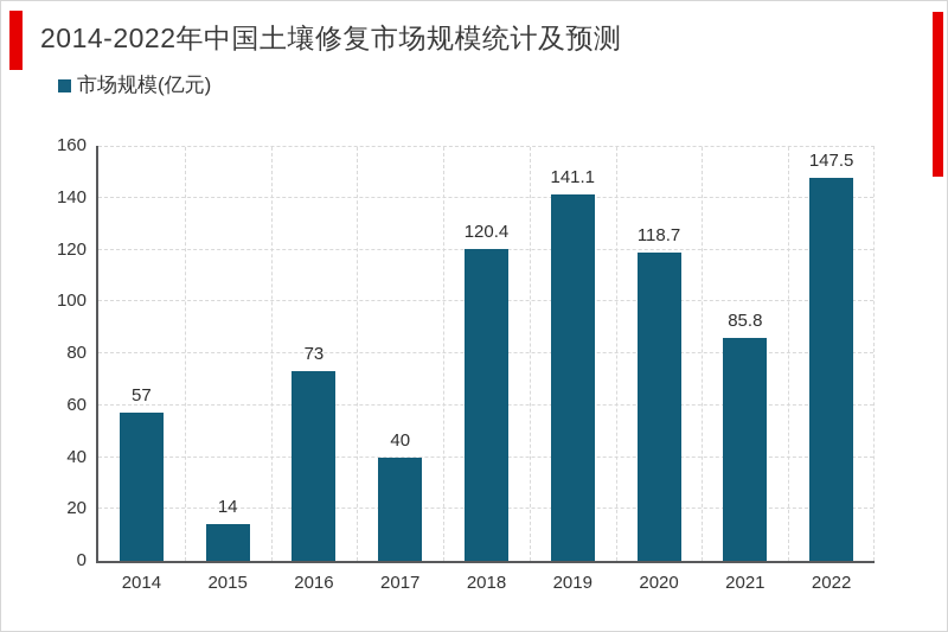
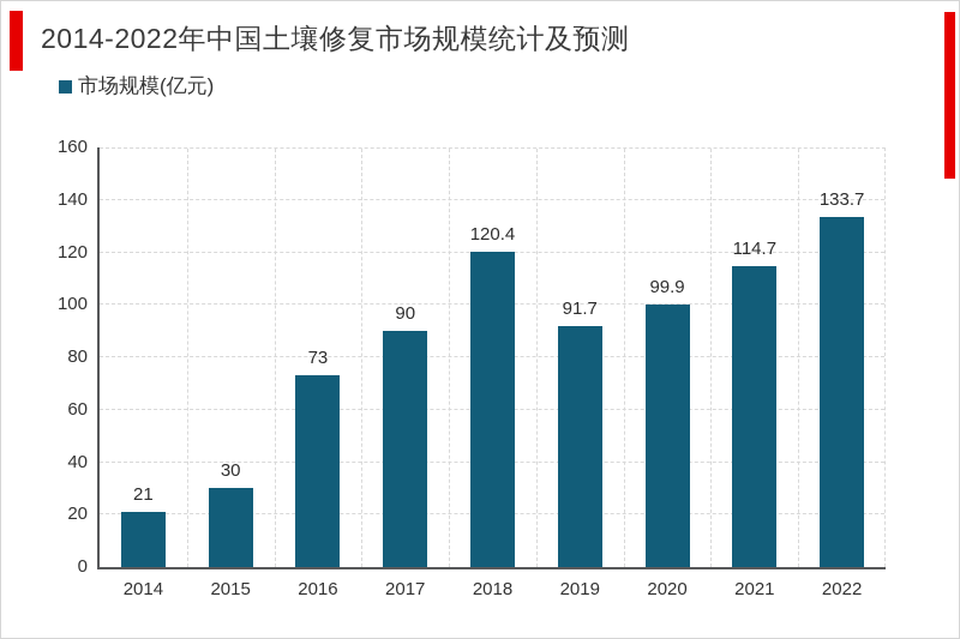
2014: 57 -> 21
2015: 14 -> 30
2017: 40 -> 90
2019: 141.1 -> 91.7
2020: 118.7 -> 99.9
2021: 85.8 -> 114.7
2022: 147.5 -> 133.7
